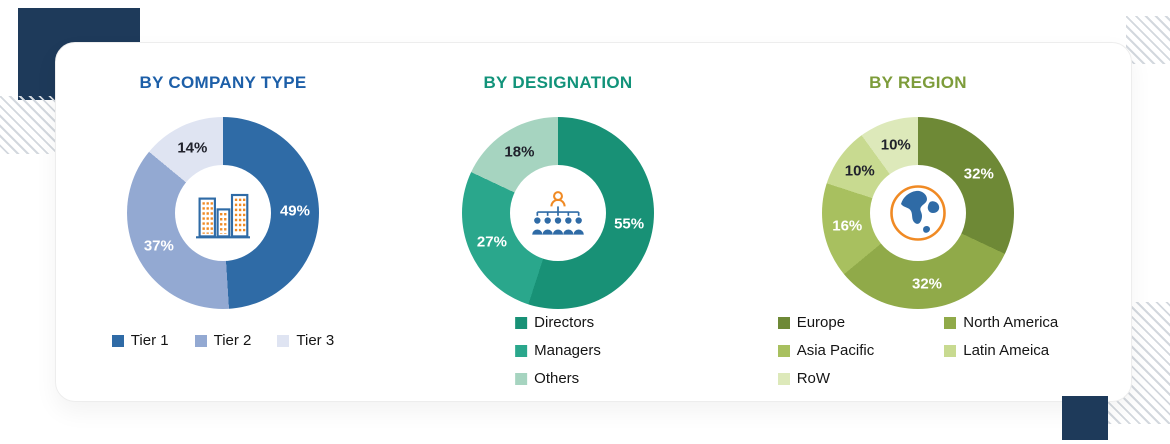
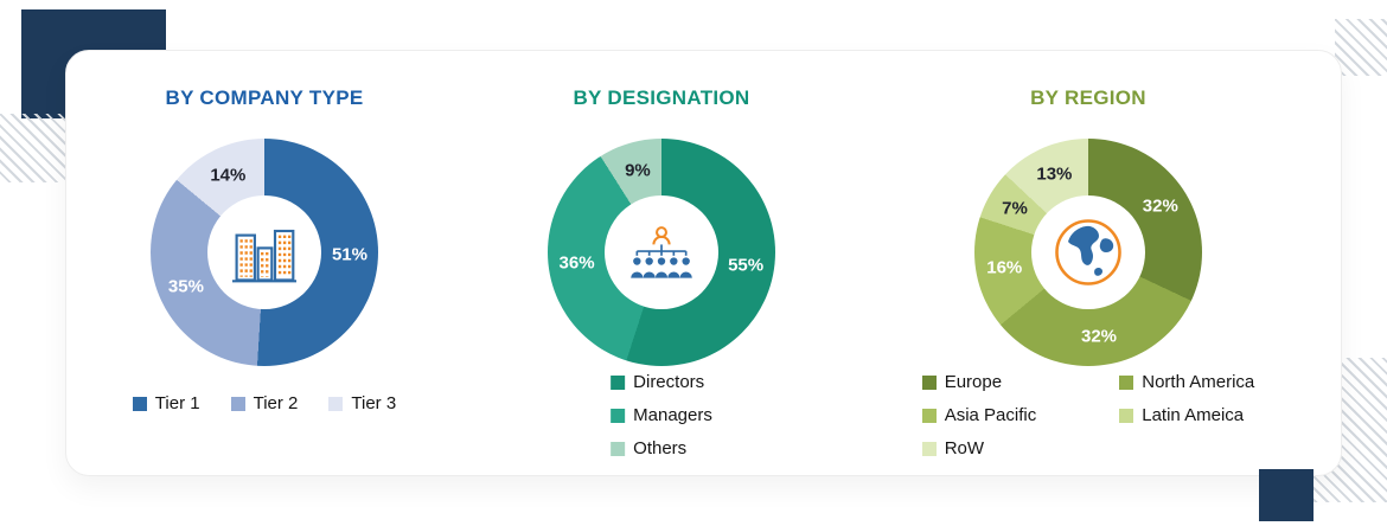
BY COMPANY TYPE/Tier 1: 49% -> 51%
BY COMPANY TYPE/Tier 2: 37% -> 35%
BY DESIGNATION/Managers: 27% -> 36%
BY DESIGNATION/Others: 18% -> 9%
BY REGION/Latin Ameica: 10% -> 7%
BY REGION/RoW: 10% -> 13%
